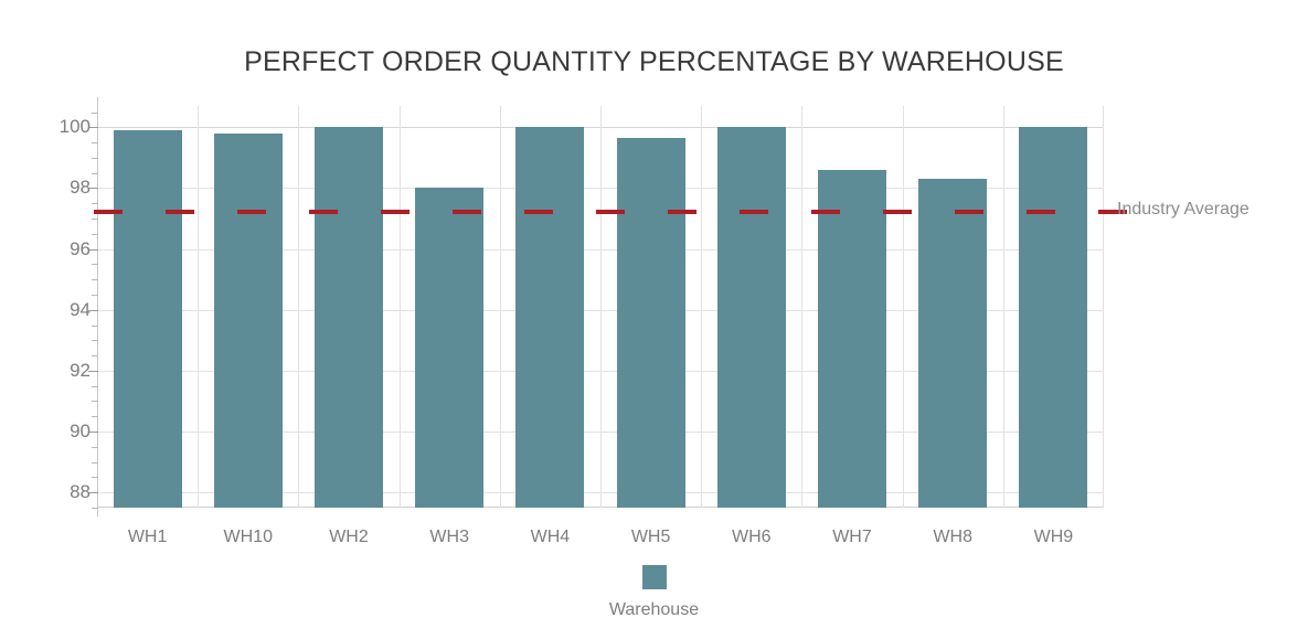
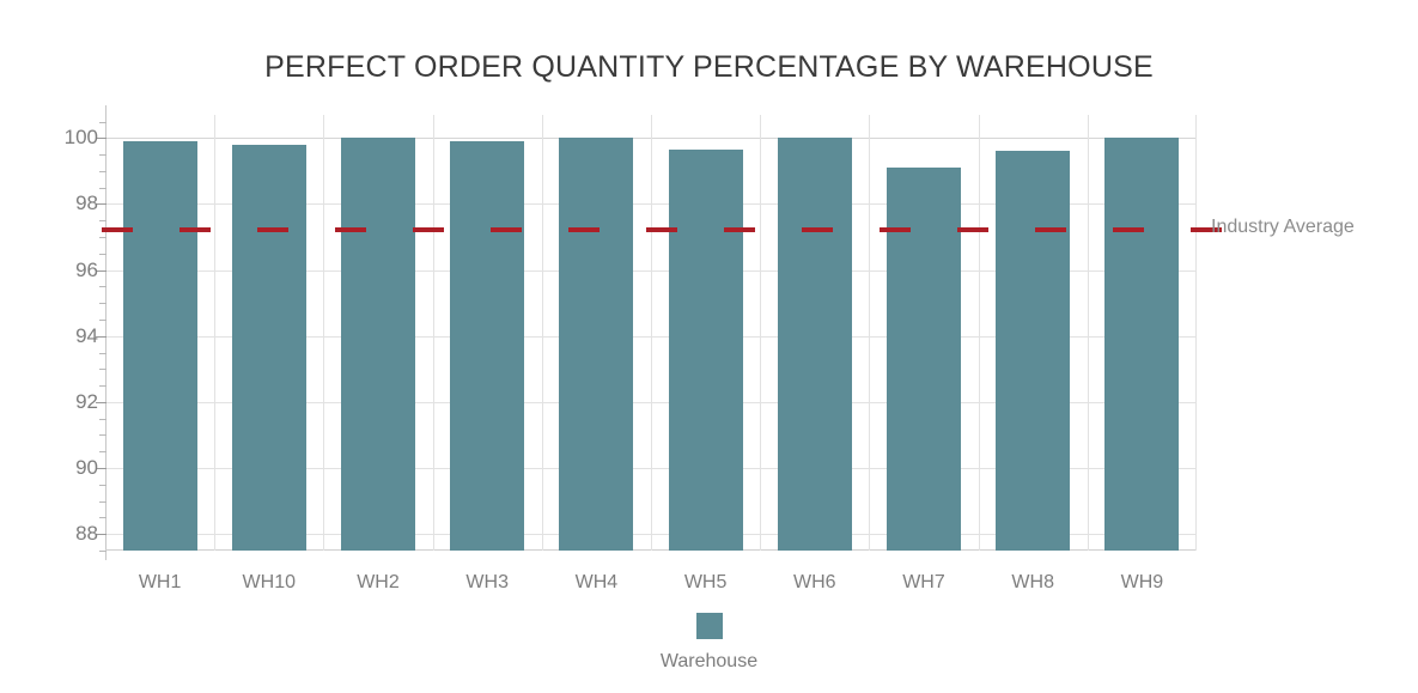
WH3: 98.0 -> 99.9
WH7: 98.6 -> 99.1
WH8: 98.3 -> 99.6
